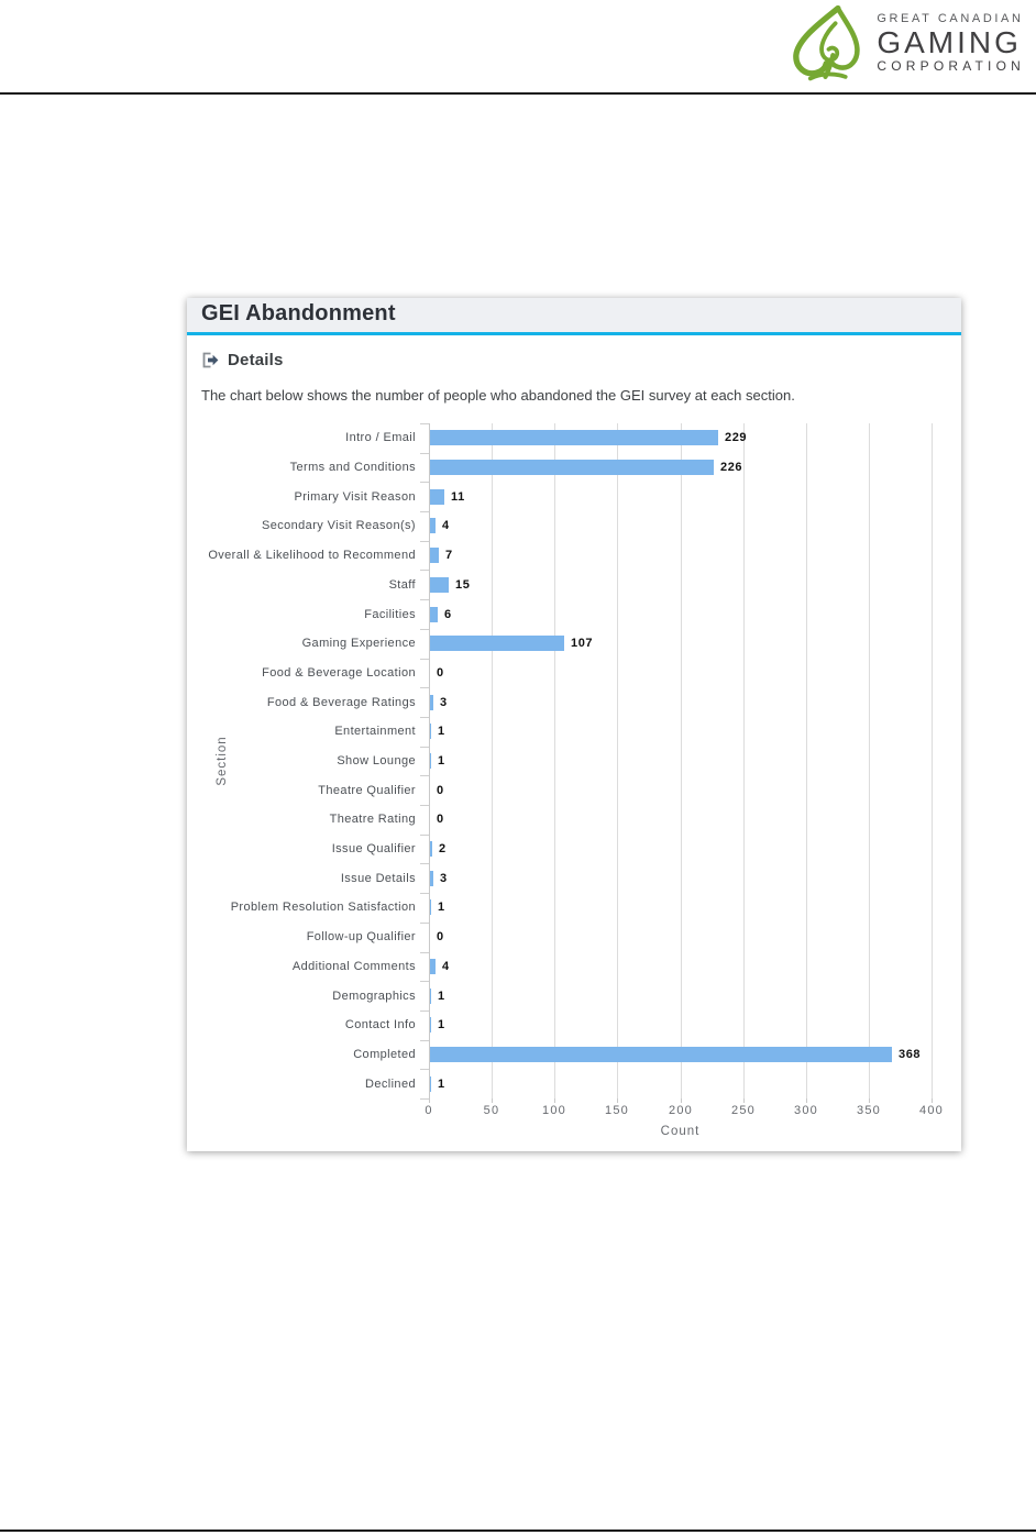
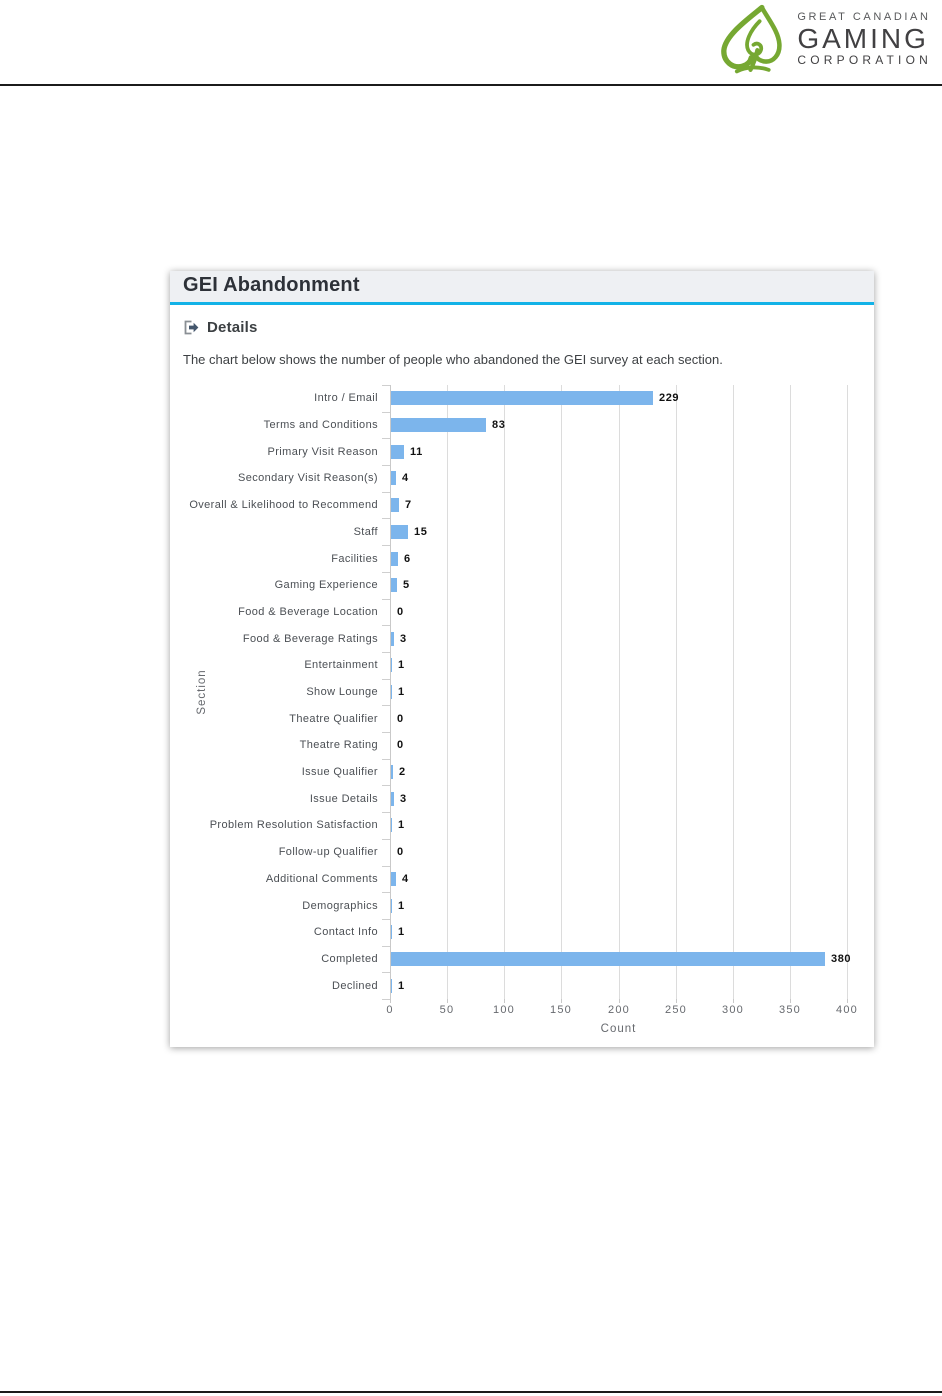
Terms and Conditions: 226 -> 83
Gaming Experience: 107 -> 5
Completed: 368 -> 380
